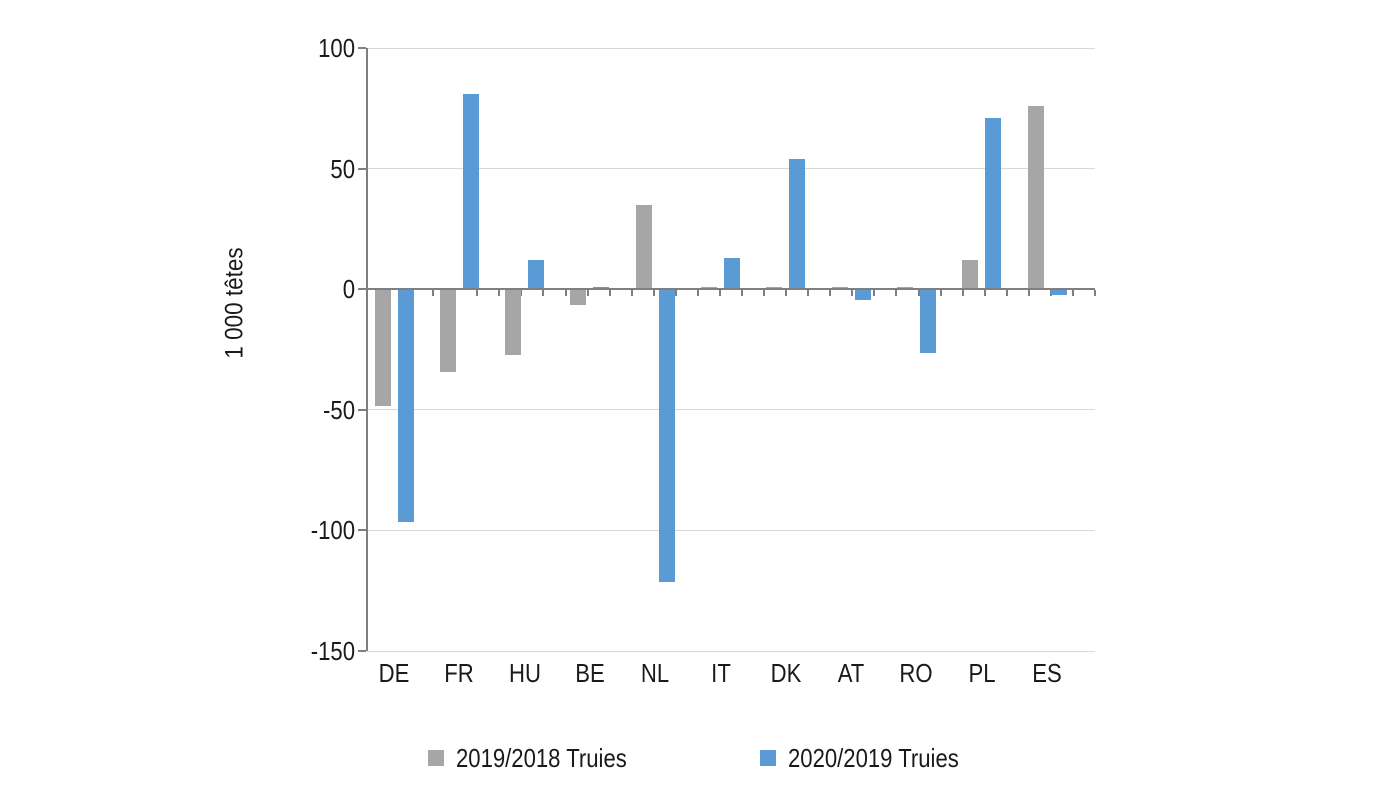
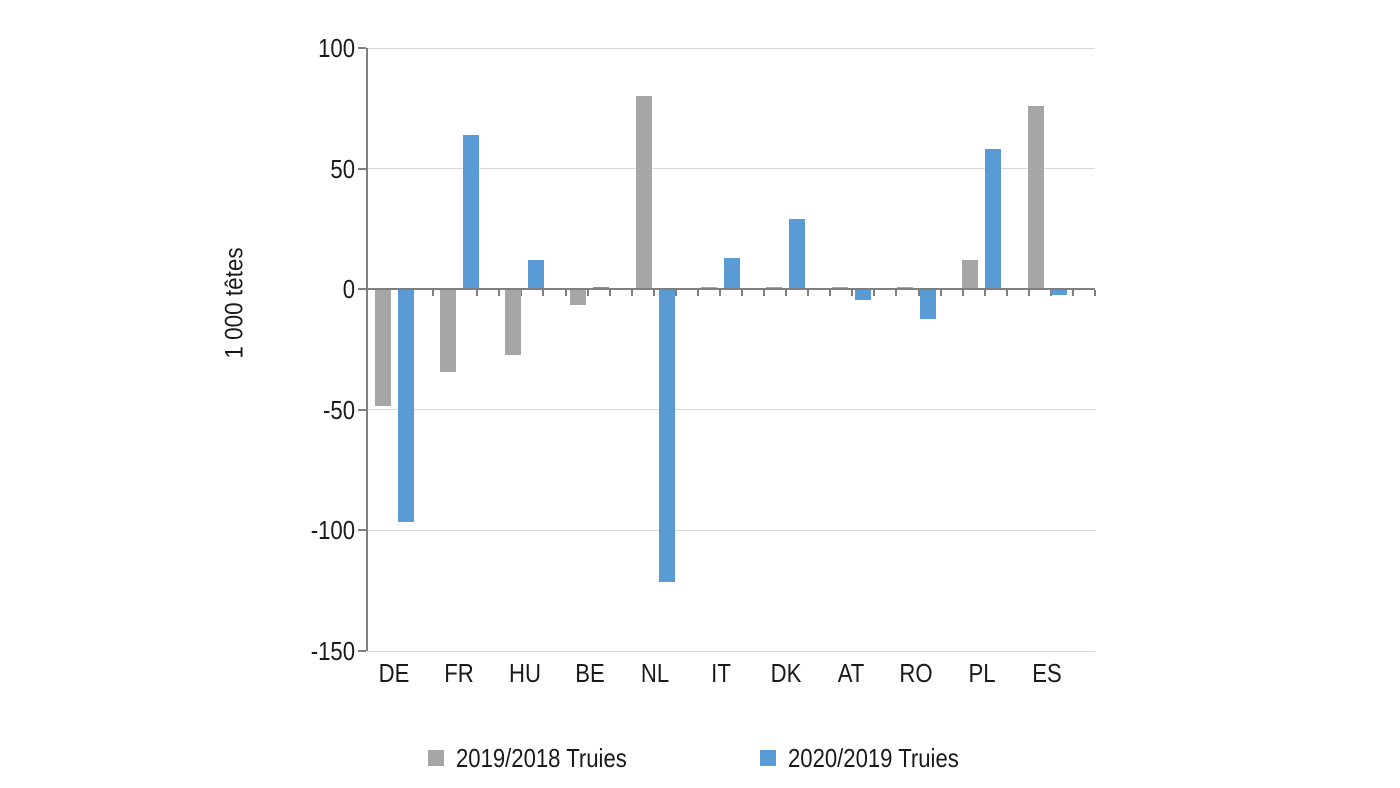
2020/2019 Truies/FR: 81 -> 64
2019/2018 Truies/NL: 35 -> 80
2020/2019 Truies/DK: 54 -> 29
2020/2019 Truies/RO: -26 -> -12
2020/2019 Truies/PL: 71 -> 58
